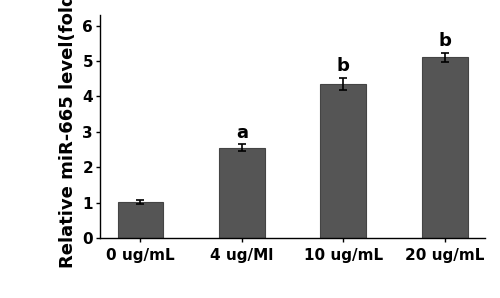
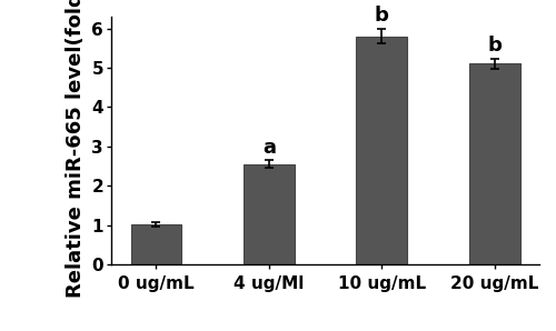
10 ug/mL: 4.35 -> 5.80
